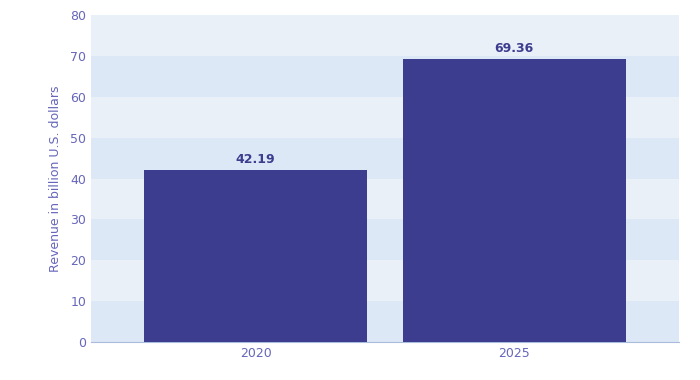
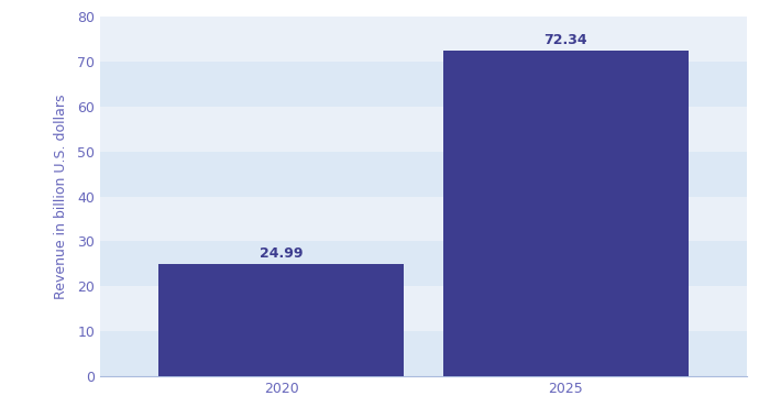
2020: 42.19 -> 24.99
2025: 69.36 -> 72.34
